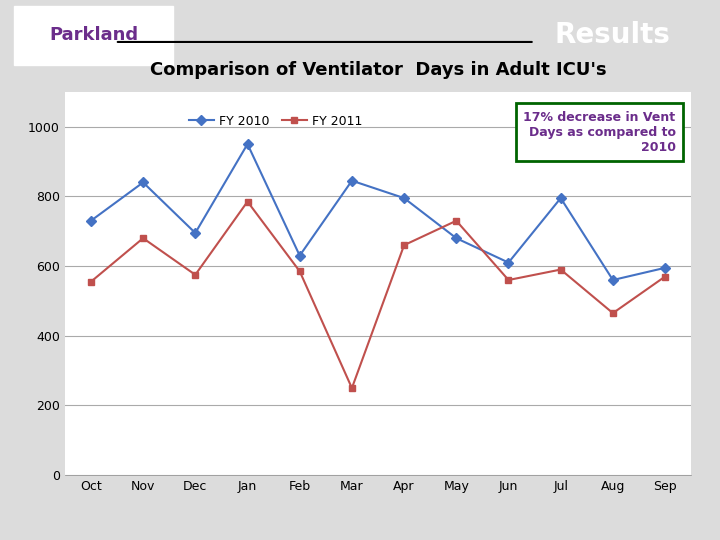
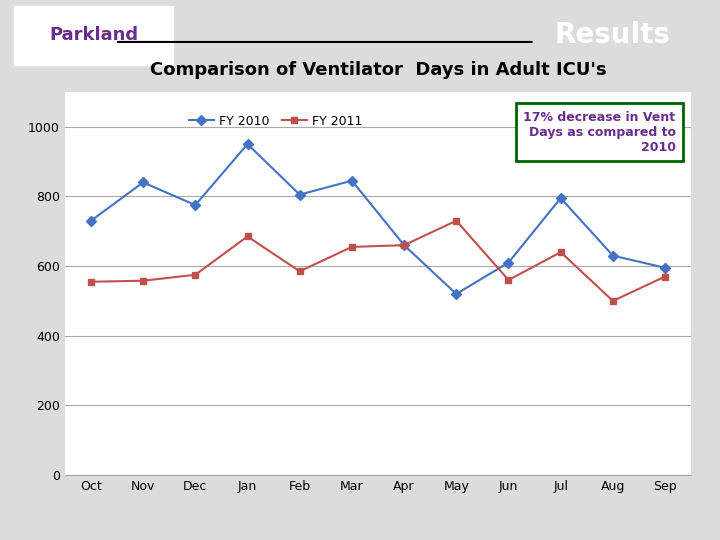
FY 2011/Nov: 680 -> 558
FY 2010/Dec: 695 -> 775
FY 2011/Jan: 785 -> 685
FY 2010/Feb: 630 -> 805
FY 2011/Mar: 250 -> 655
FY 2010/Apr: 795 -> 660
FY 2010/May: 680 -> 520
FY 2011/Jul: 590 -> 640
FY 2010/Aug: 560 -> 630
FY 2011/Aug: 465 -> 500
